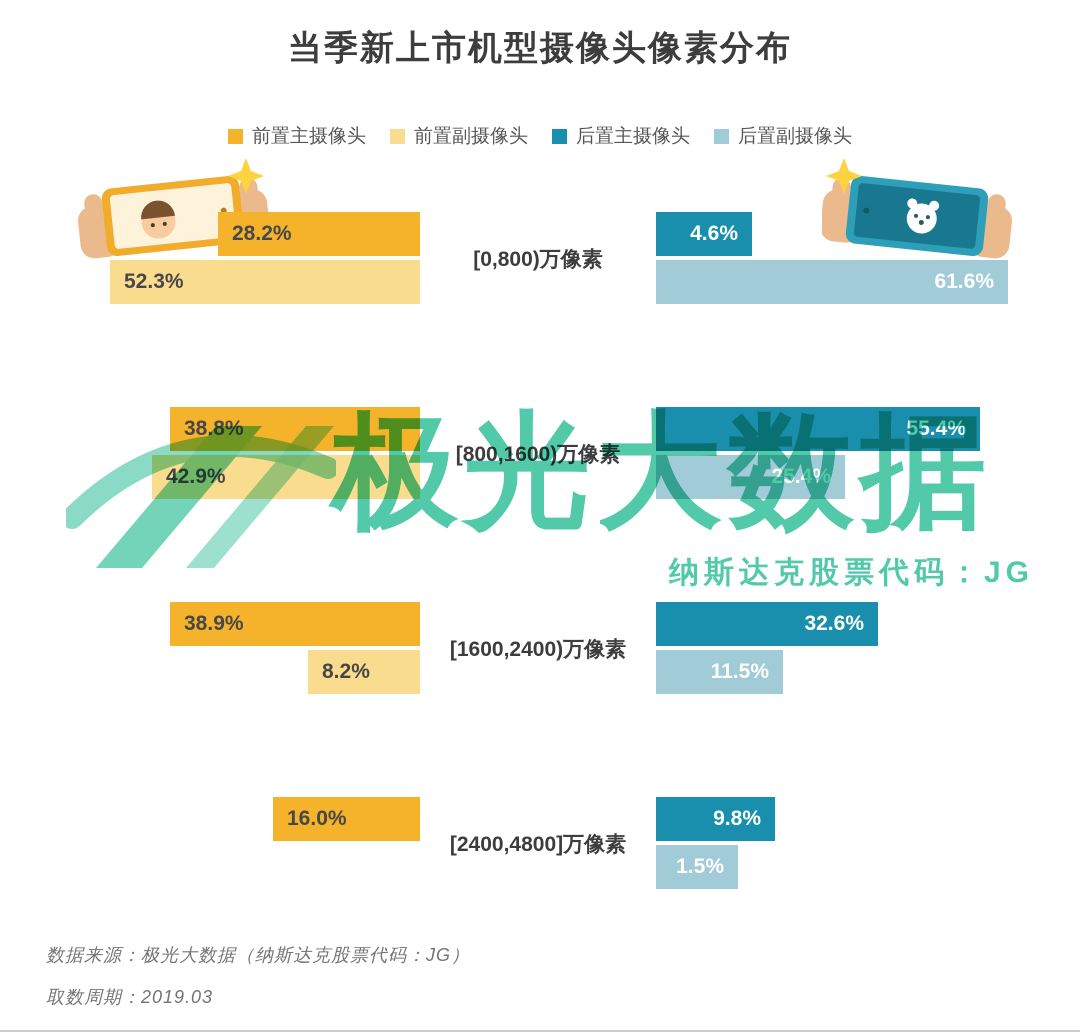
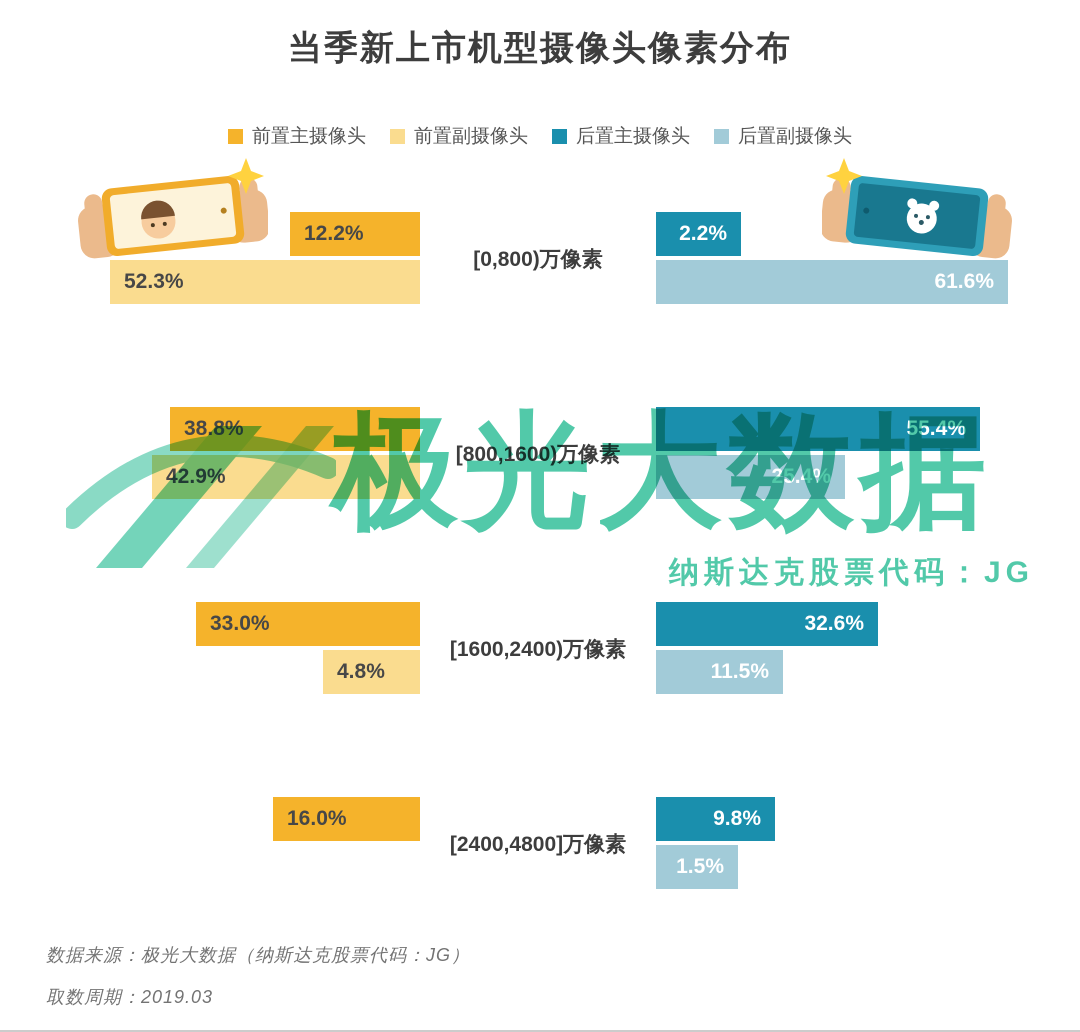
前置主摄像头/[0,800)万像素: 28.2% -> 12.2%
后置主摄像头/[0,800)万像素: 4.6% -> 2.2%
前置主摄像头/[1600,2400)万像素: 38.9% -> 33.0%
前置副摄像头/[1600,2400)万像素: 8.2% -> 4.8%
